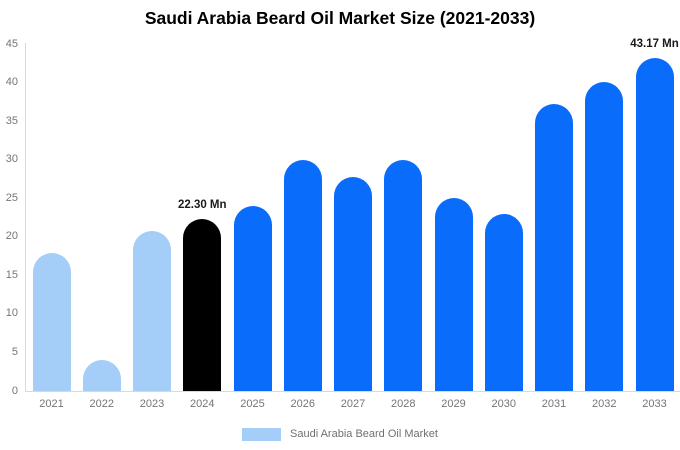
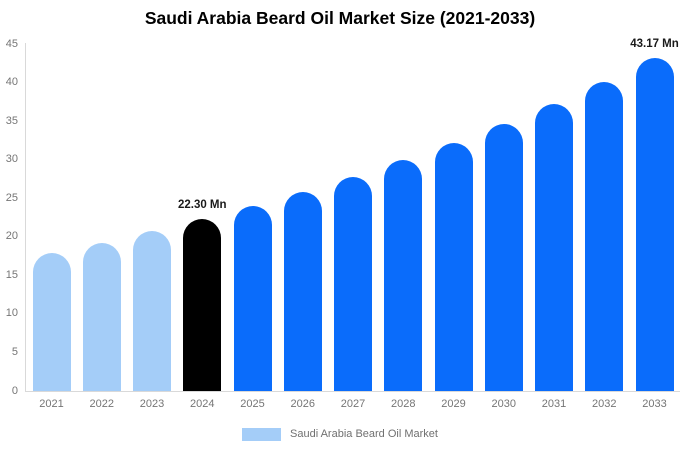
2022: 4 -> 19
2026: 30 -> 26
2029: 25 -> 32
2030: 23 -> 35
